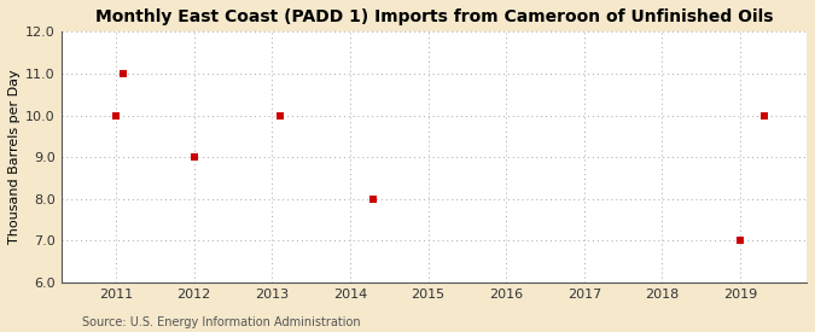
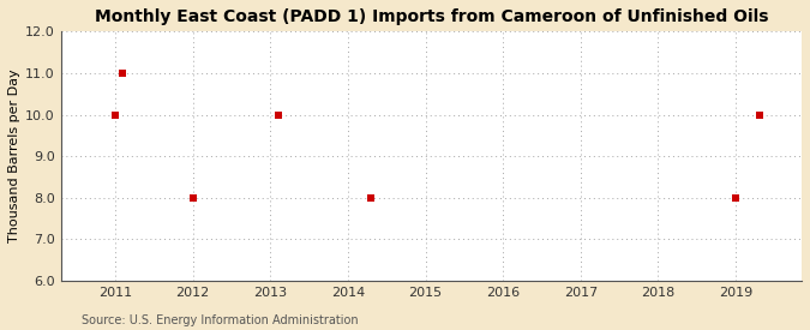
2012: 9 -> 8
2019: 7 -> 8
